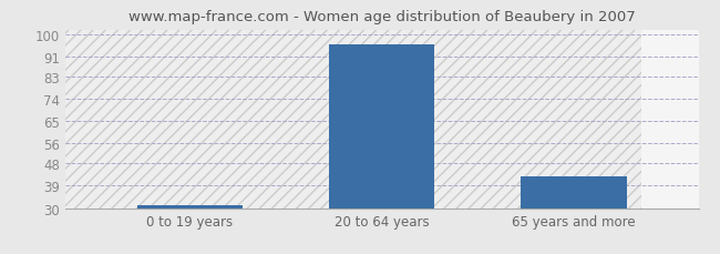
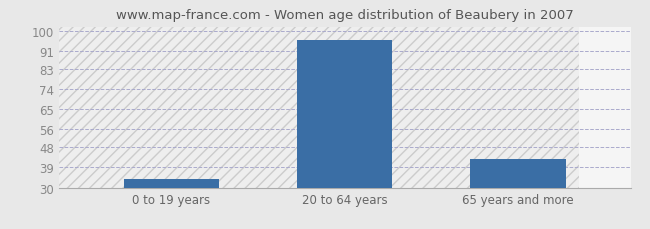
0 to 19 years: 31 -> 34
